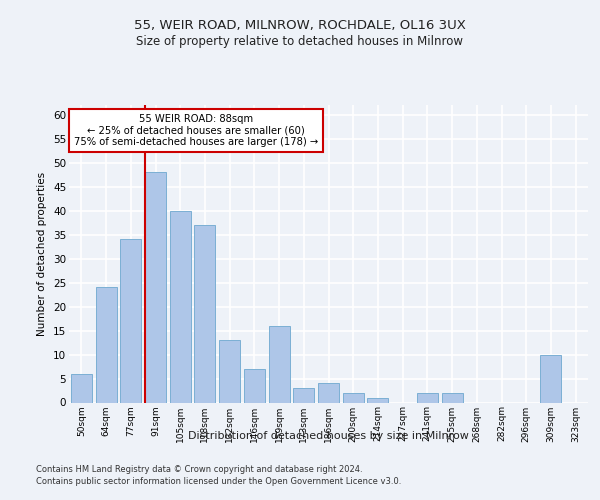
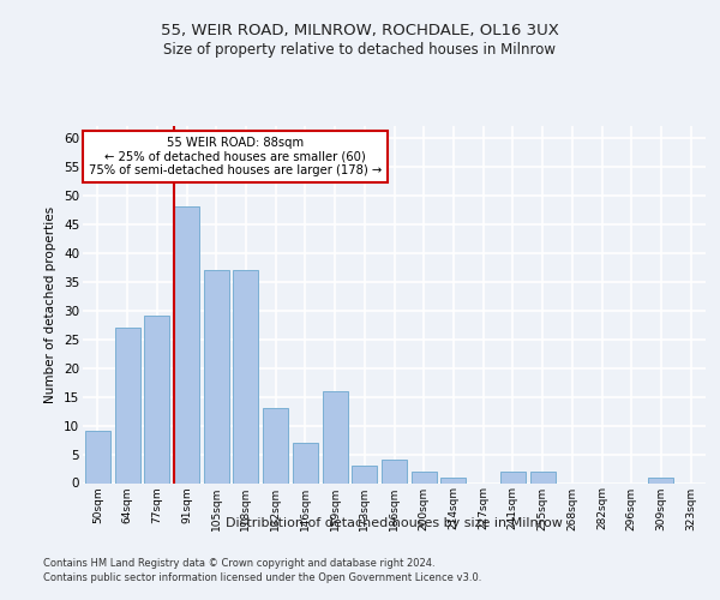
50sqm: 6 -> 9
64sqm: 24 -> 27
77sqm: 34 -> 29
105sqm: 40 -> 37
309sqm: 10 -> 1
